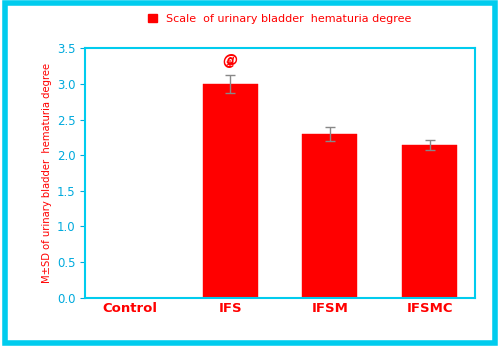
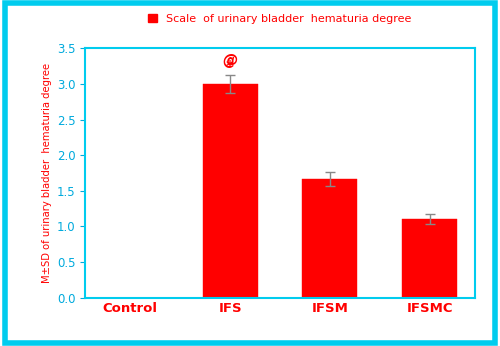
IFSM: 2.30 -> 1.67
IFSMC: 2.14 -> 1.10
